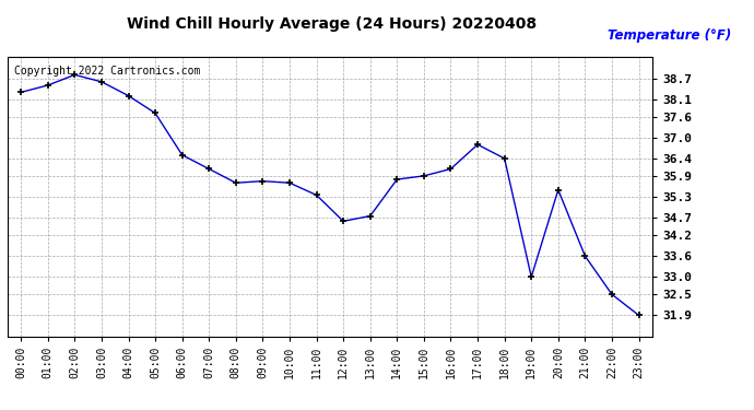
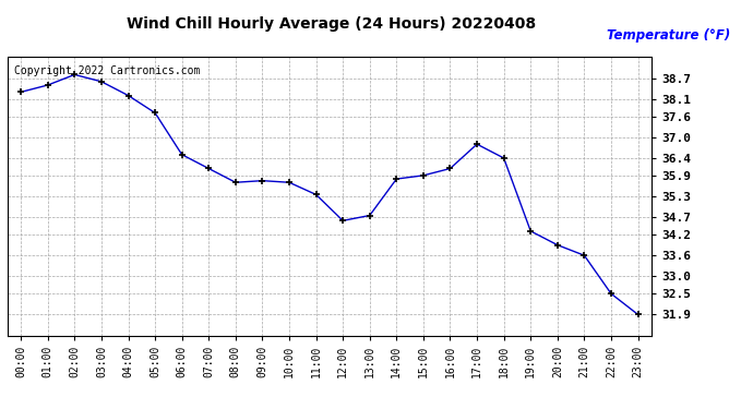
19:00: 33.00 -> 34.30
20:00: 35.50 -> 33.90
